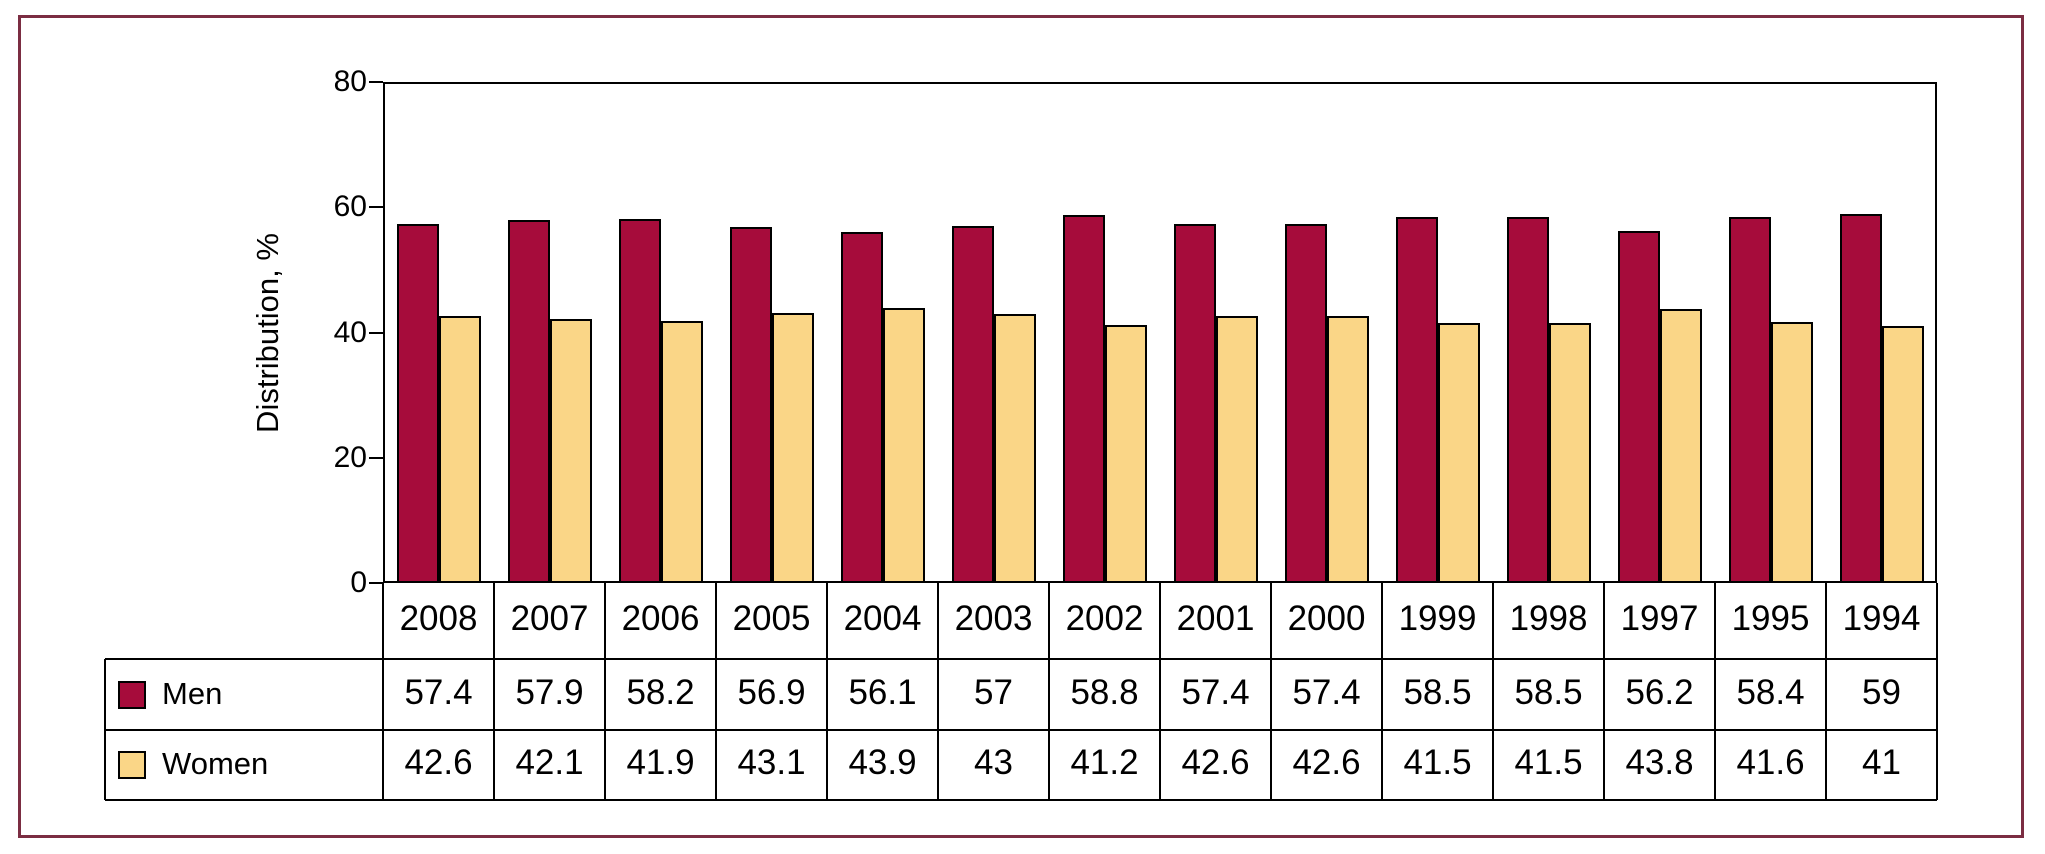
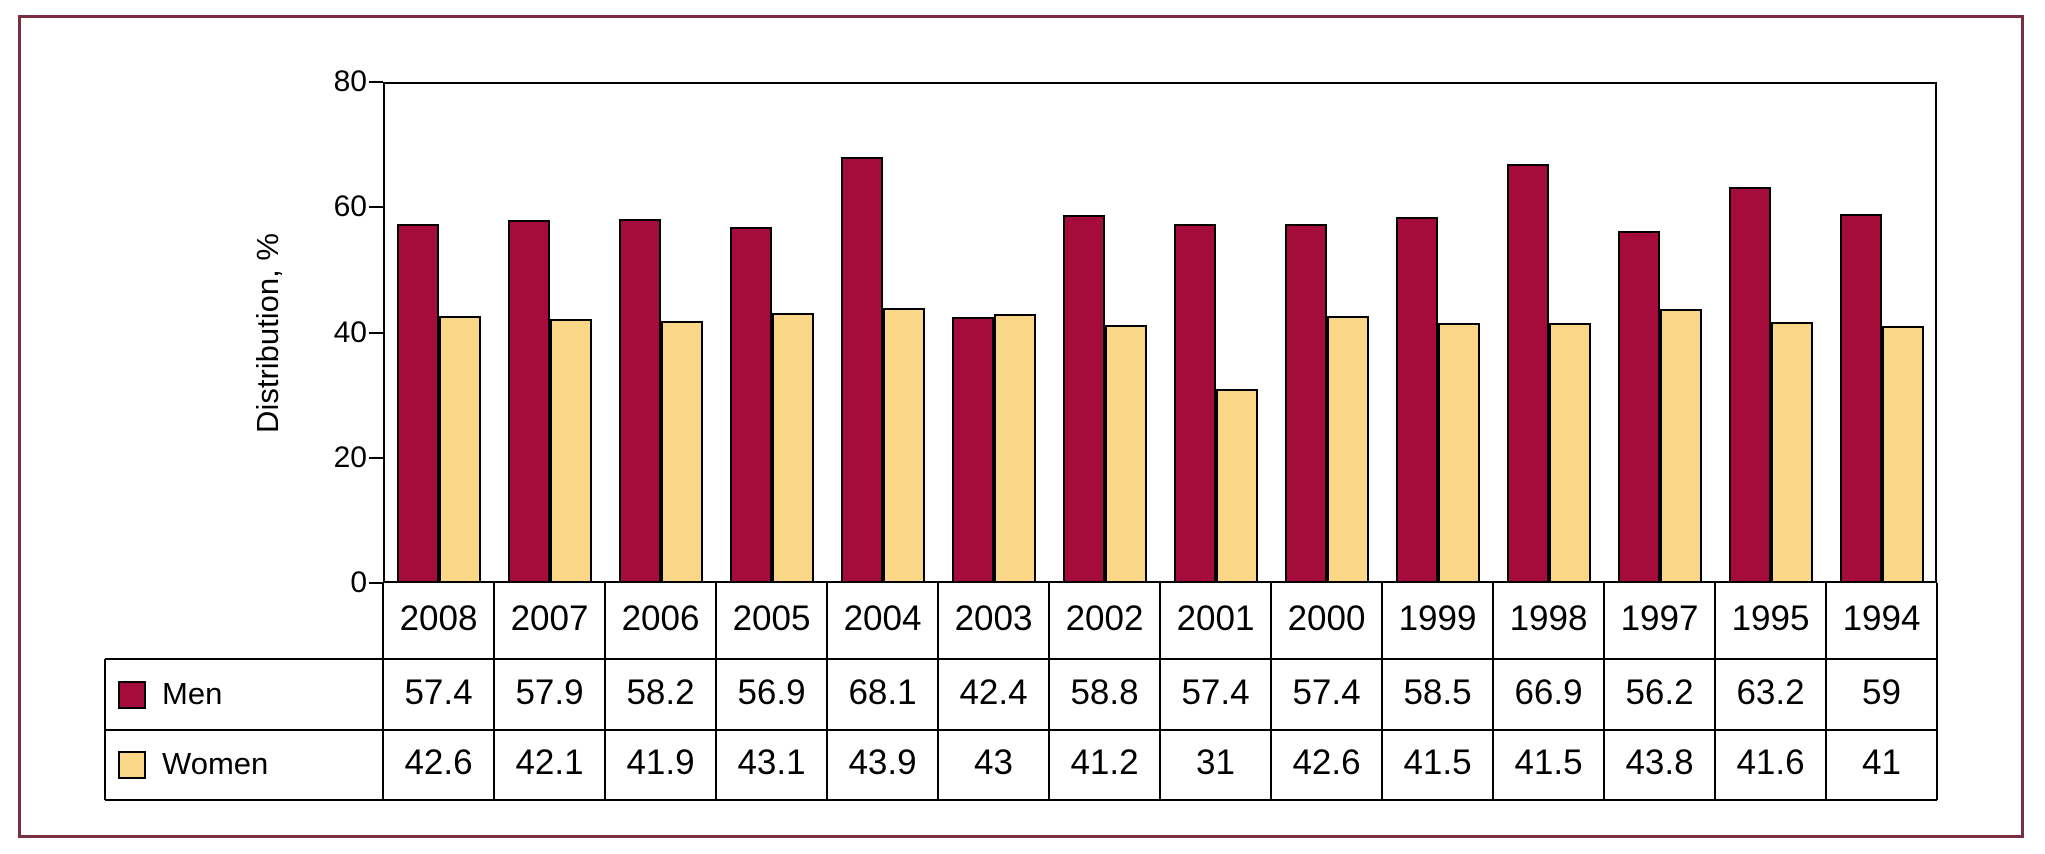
Men/2004: 56.1 -> 68.1
Men/2003: 57 -> 42.4
Women/2001: 42.6 -> 31
Men/1998: 58.5 -> 66.9
Men/1995: 58.4 -> 63.2
